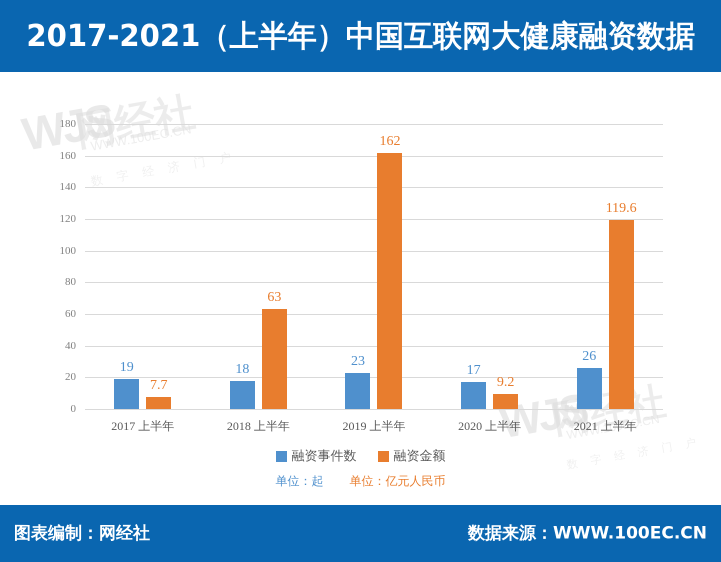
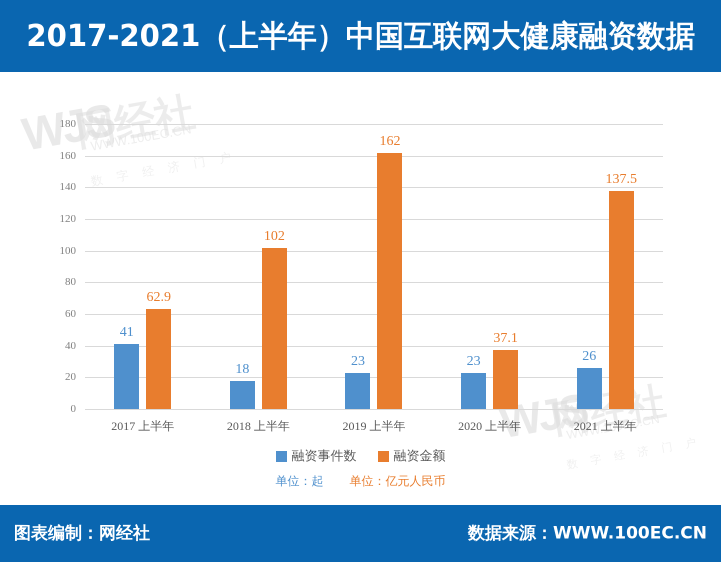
融资事件数/2017 上半年: 19 -> 41
融资金额/2017 上半年: 7.7 -> 62.9
融资金额/2018 上半年: 63 -> 102
融资事件数/2020 上半年: 17 -> 23
融资金额/2020 上半年: 9.2 -> 37.1
融资金额/2021 上半年: 119.6 -> 137.5
